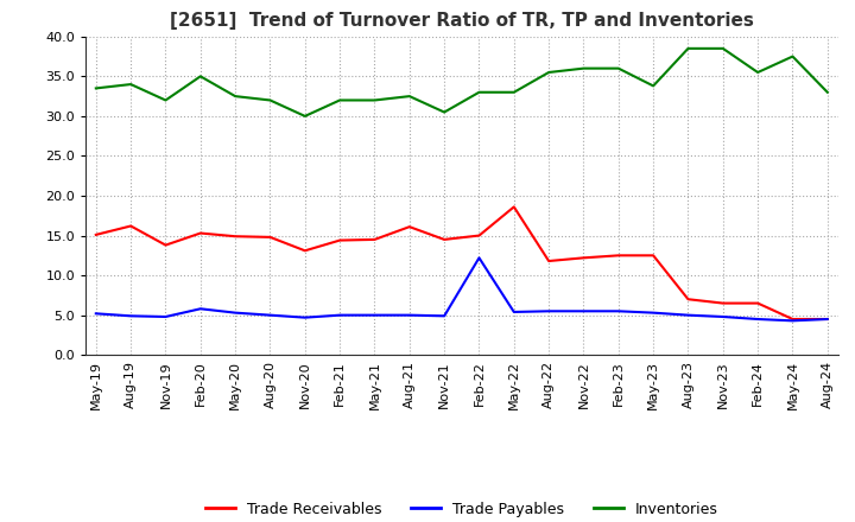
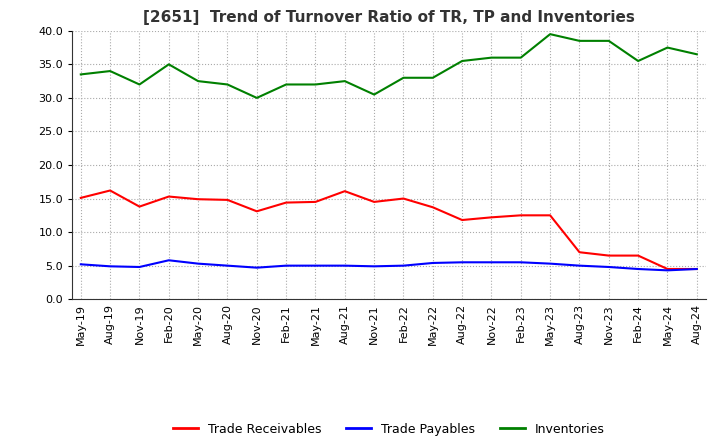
Trade Payables/Feb-22: 12.2 -> 5.0
Trade Receivables/May-22: 18.6 -> 13.7
Inventories/May-23: 33.8 -> 39.5
Inventories/Aug-24: 33.0 -> 36.5
